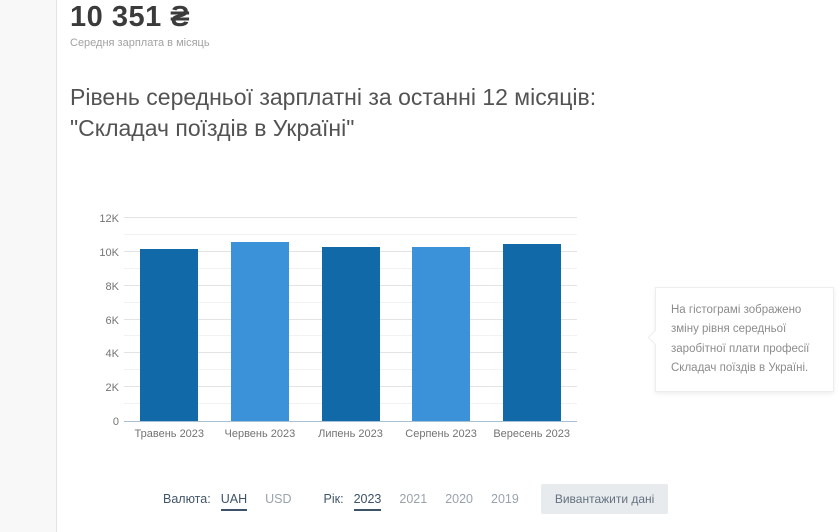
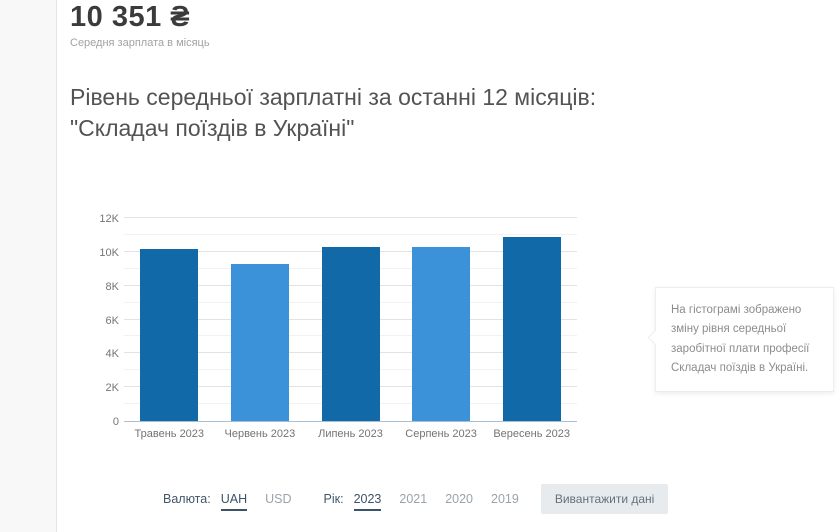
Червень 2023: 10.6K -> 9.3K
Вересень 2023: 10.4K -> 10.9K
